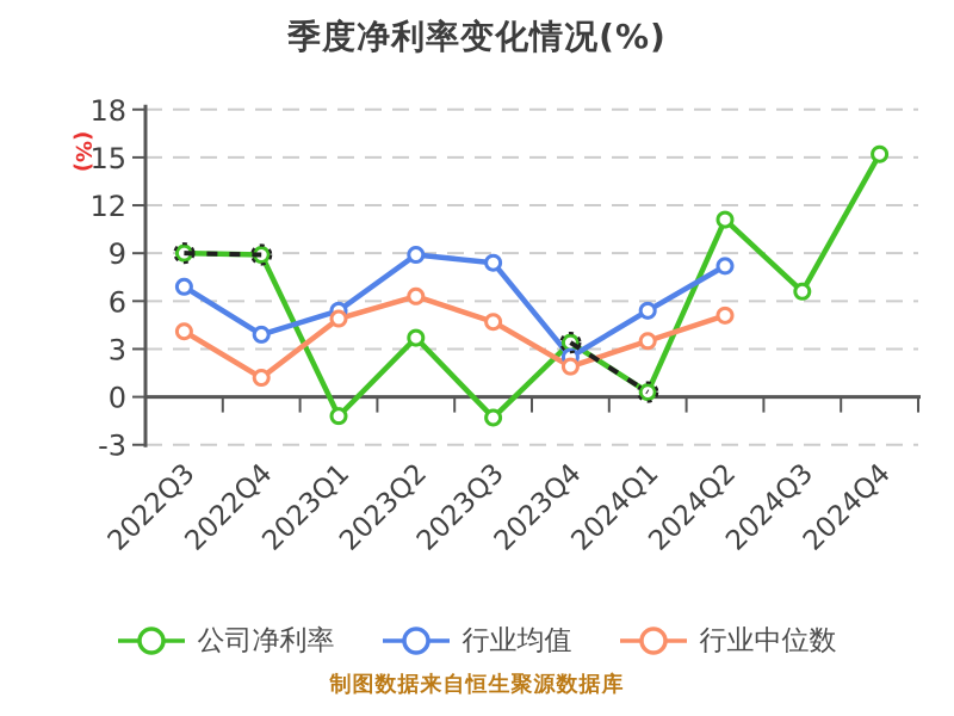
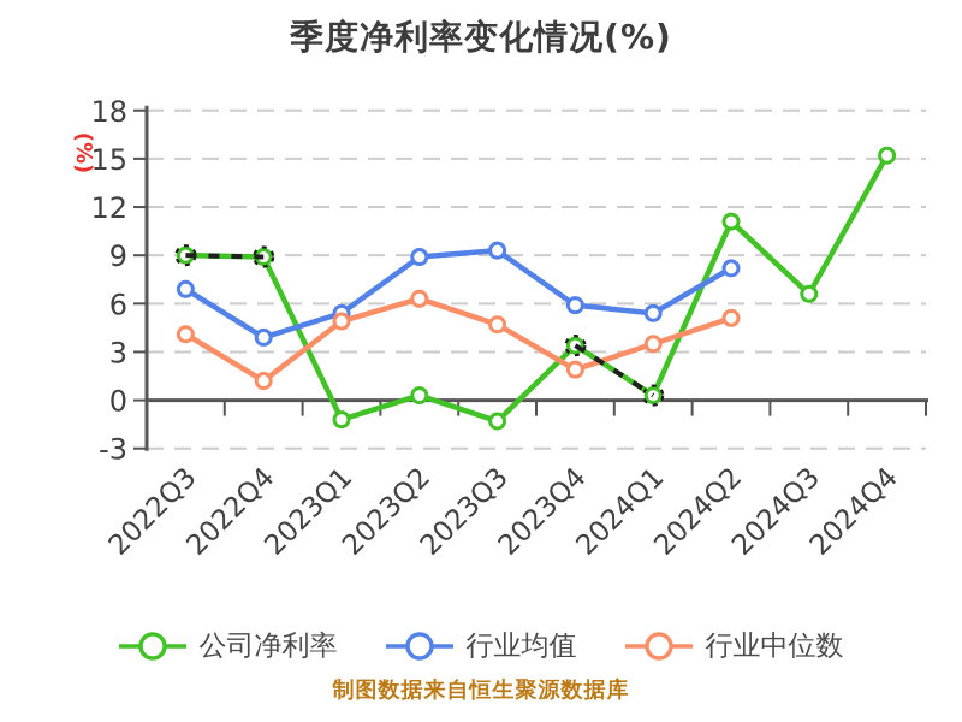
公司净利率/2023Q2: 3.7 -> 0.3
行业均值/2023Q3: 8.4 -> 9.3
行业均值/2023Q4: 2.5 -> 5.9
